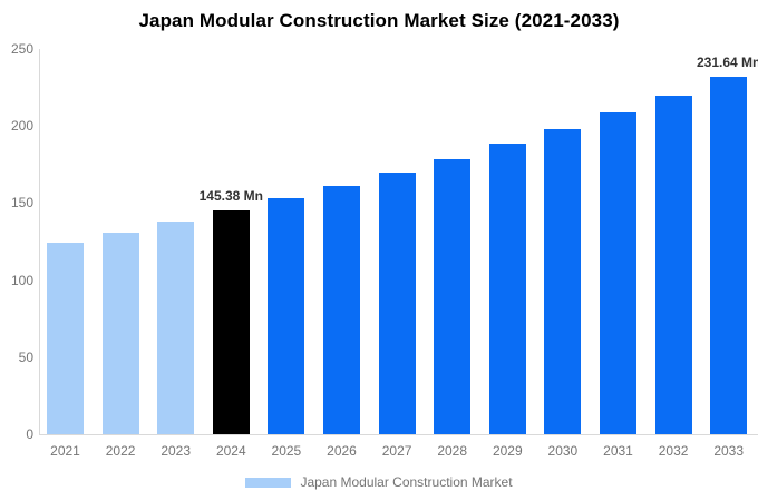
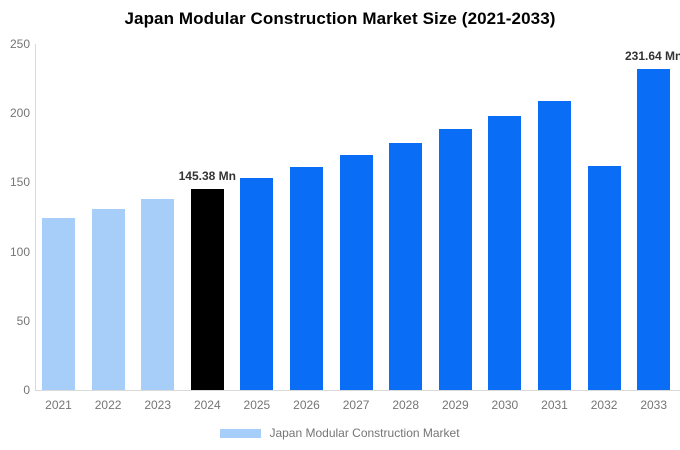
2032: 220 -> 162
